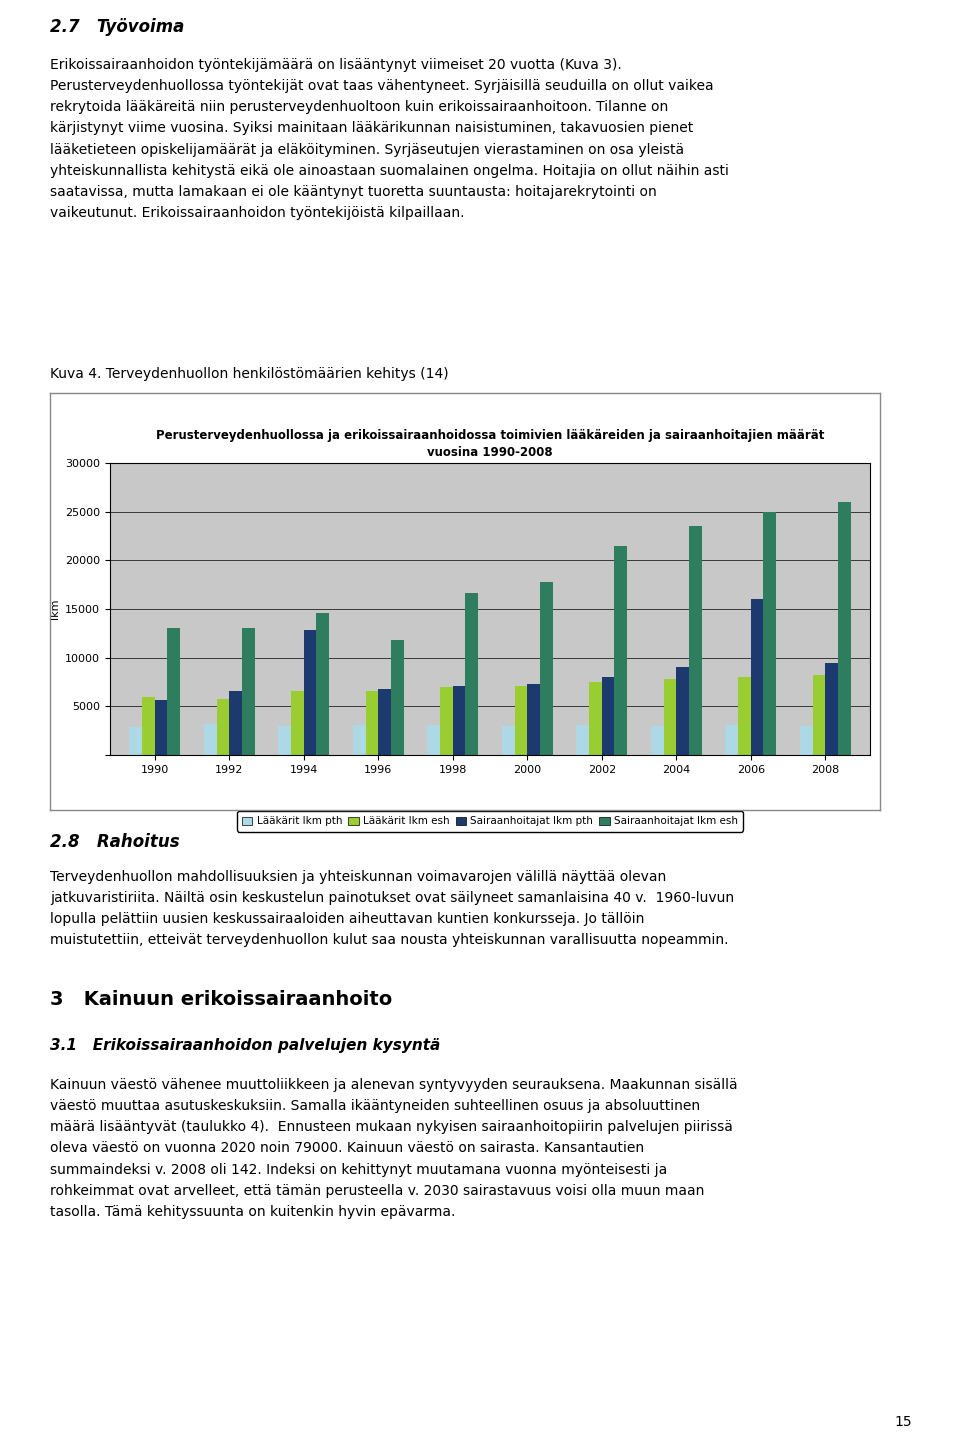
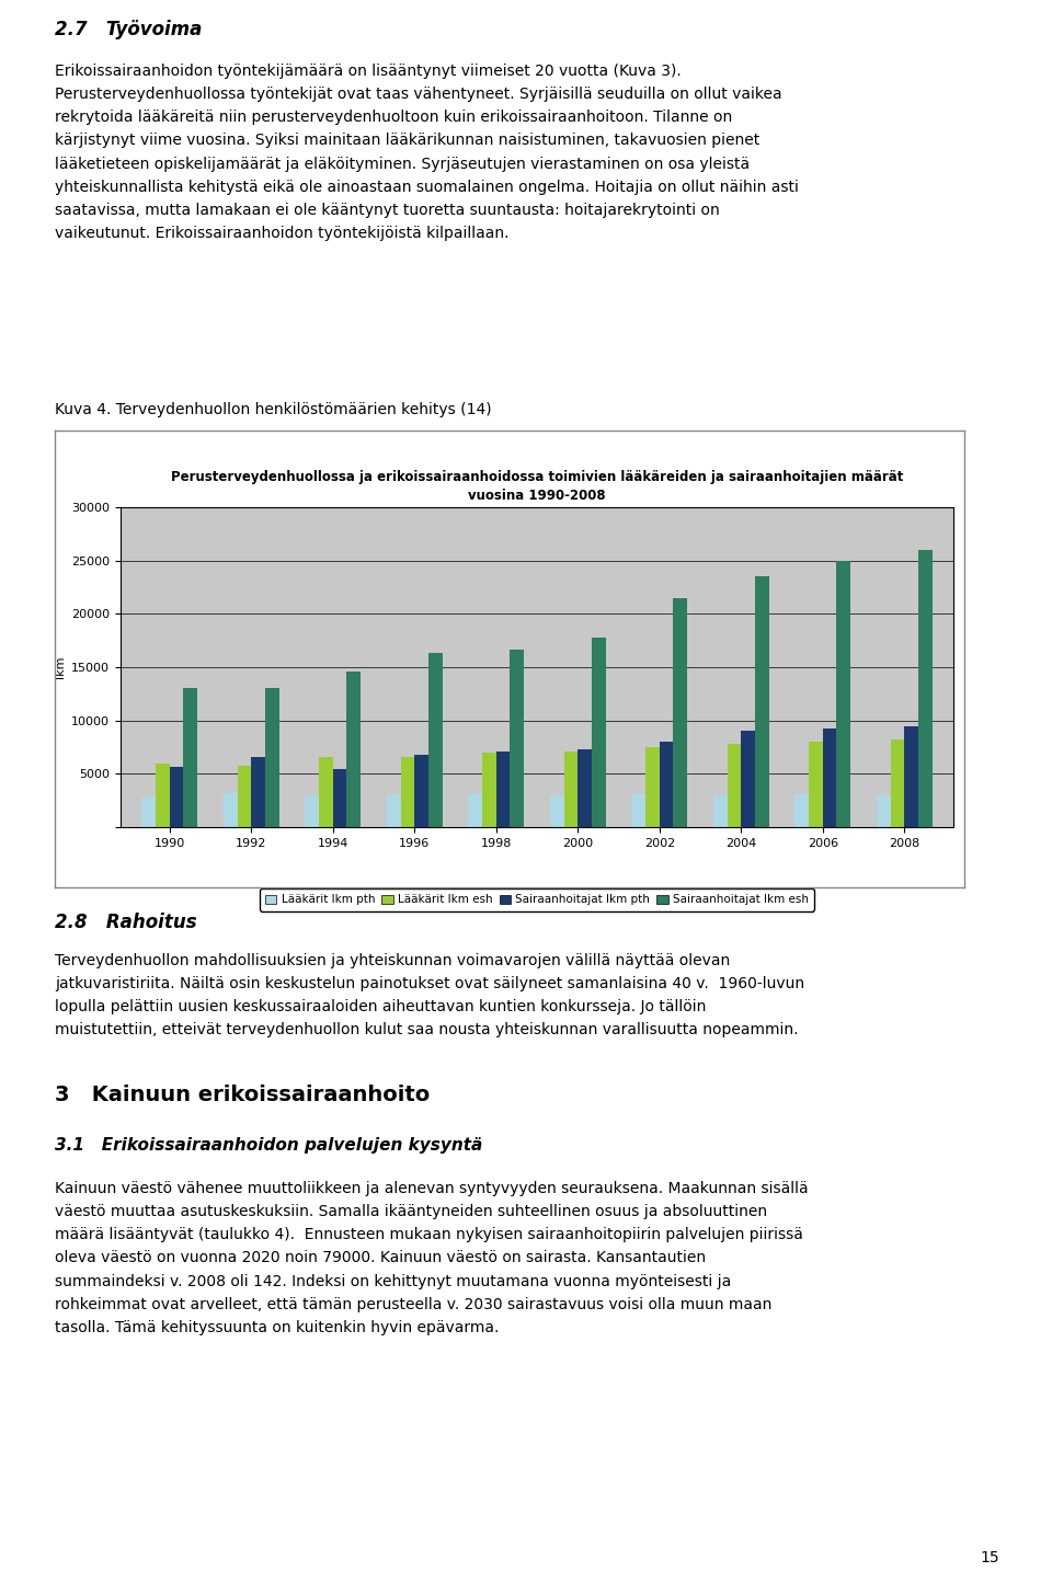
Sairaanhoitajat lkm pth/1994: 12800 -> 5400
Sairaanhoitajat lkm esh/1996: 11800 -> 16300
Sairaanhoitajat lkm pth/2006: 16000 -> 9200
